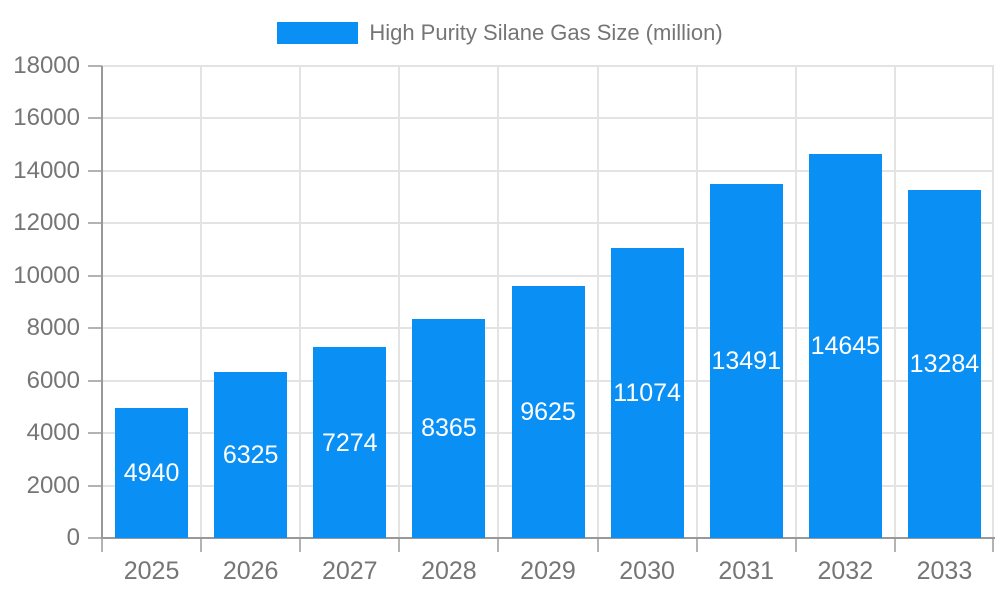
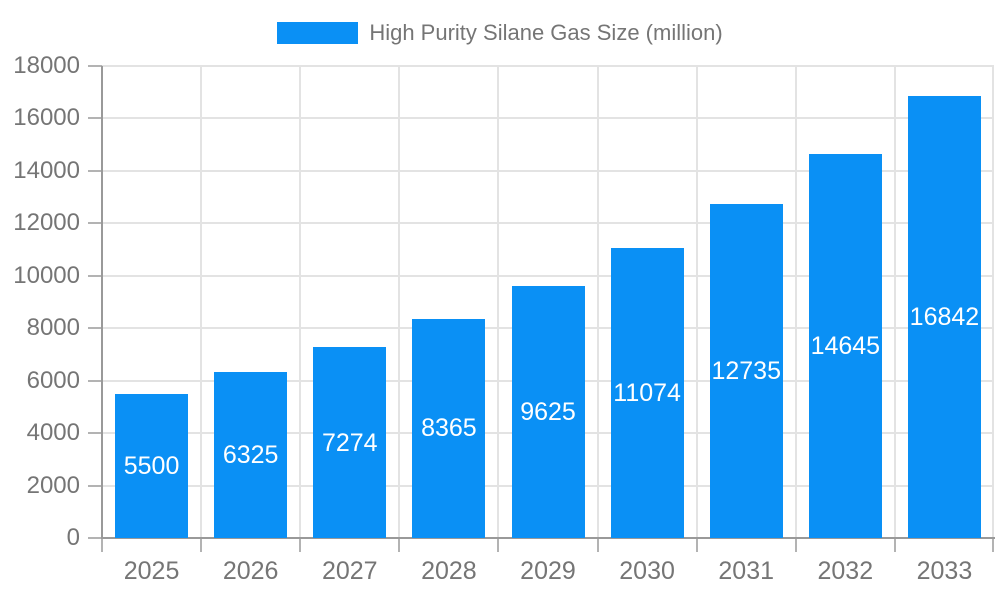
2025: 4940 -> 5500
2031: 13491 -> 12735
2033: 13284 -> 16842
